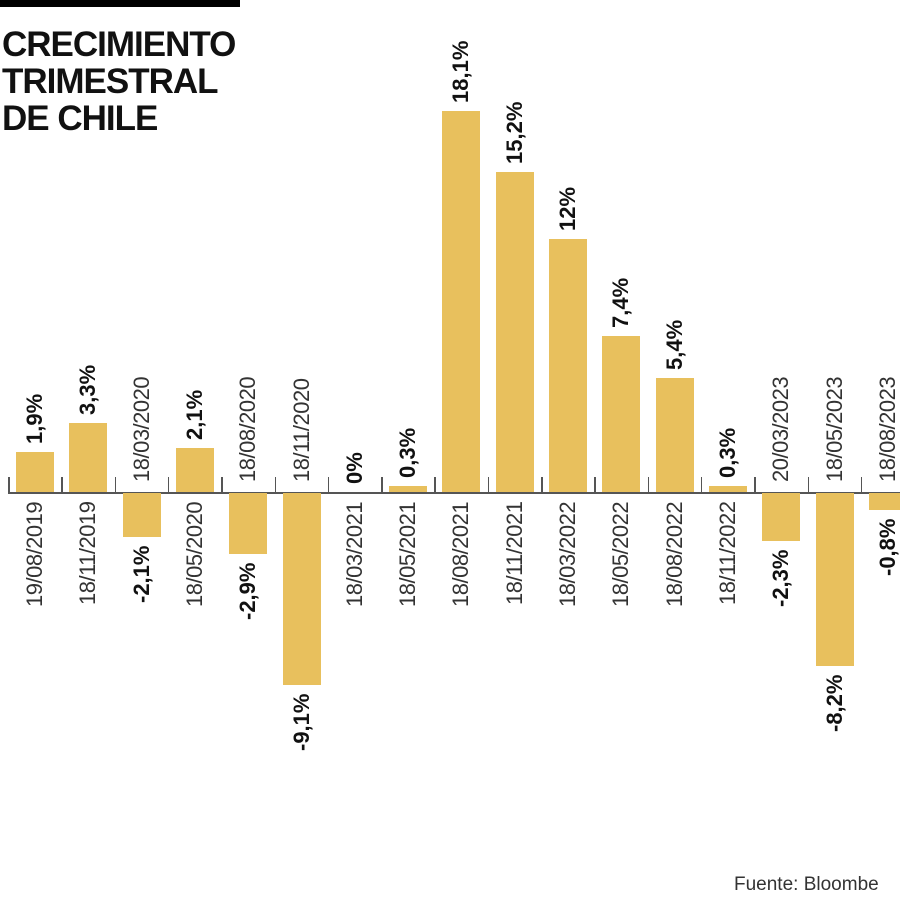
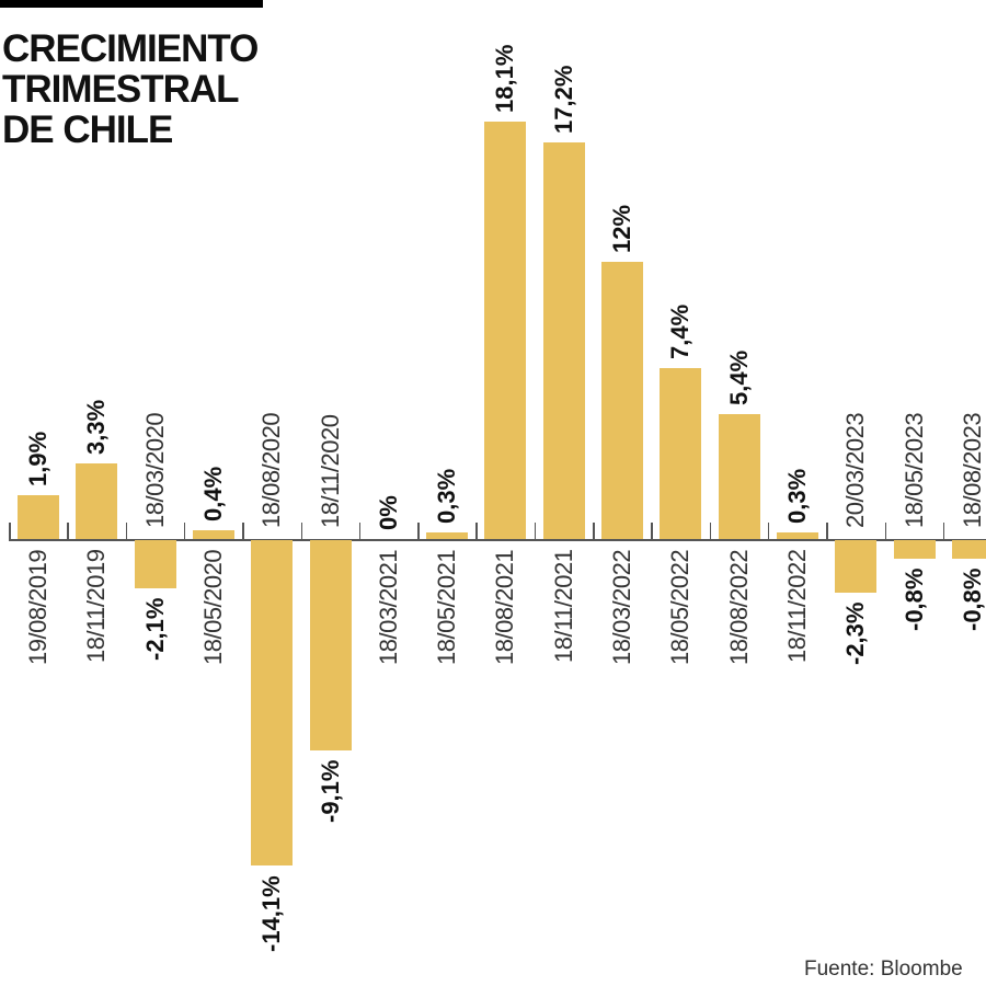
18/05/2020: 2,1% -> 0,4%
18/08/2020: -2,9% -> -14,1%
18/11/2021: 15,2% -> 17,2%
18/05/2023: -8,2% -> -0,8%
